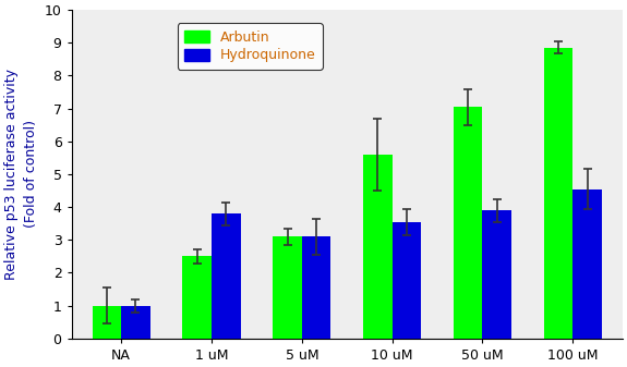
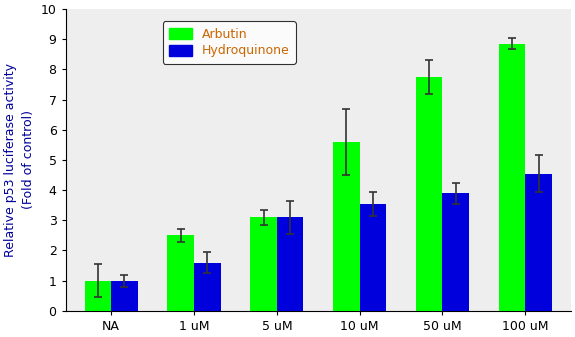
Hydroquinone/1 uM: 3.80 -> 1.60
Arbutin/50 uM: 7.05 -> 7.75
